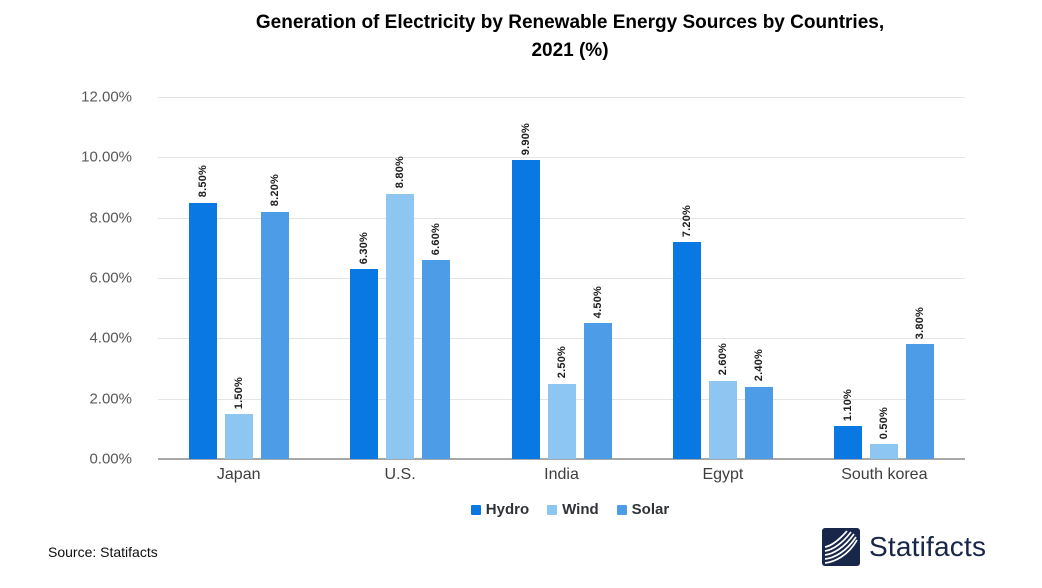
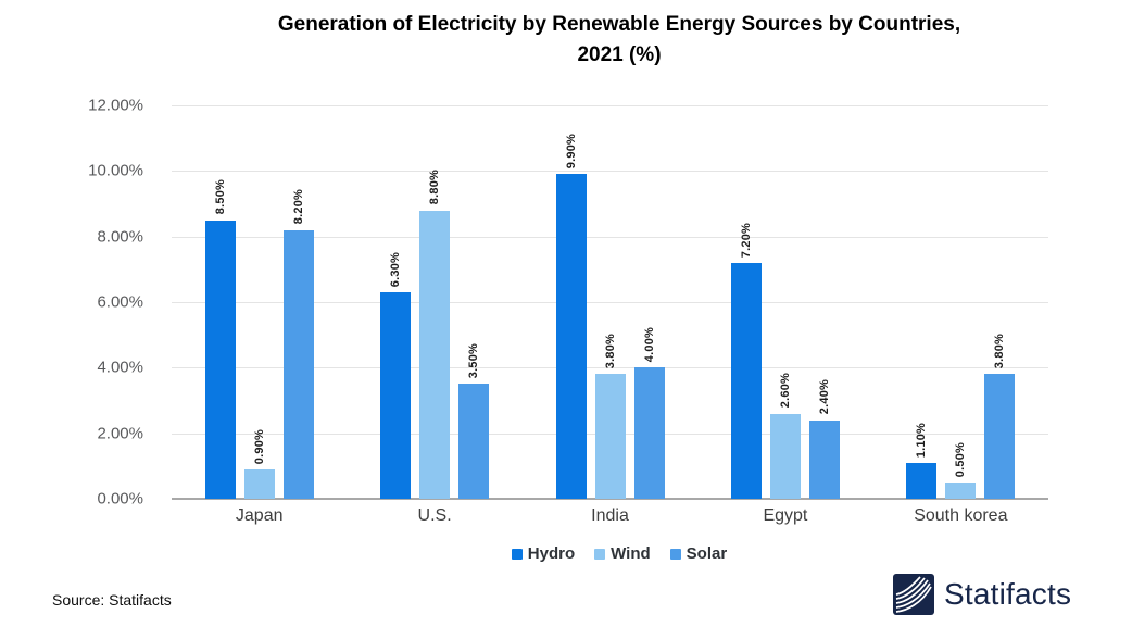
Wind/Japan: 1.50% -> 0.90%
Solar/U.S.: 6.60% -> 3.50%
Wind/India: 2.50% -> 3.80%
Solar/India: 4.50% -> 4.00%
